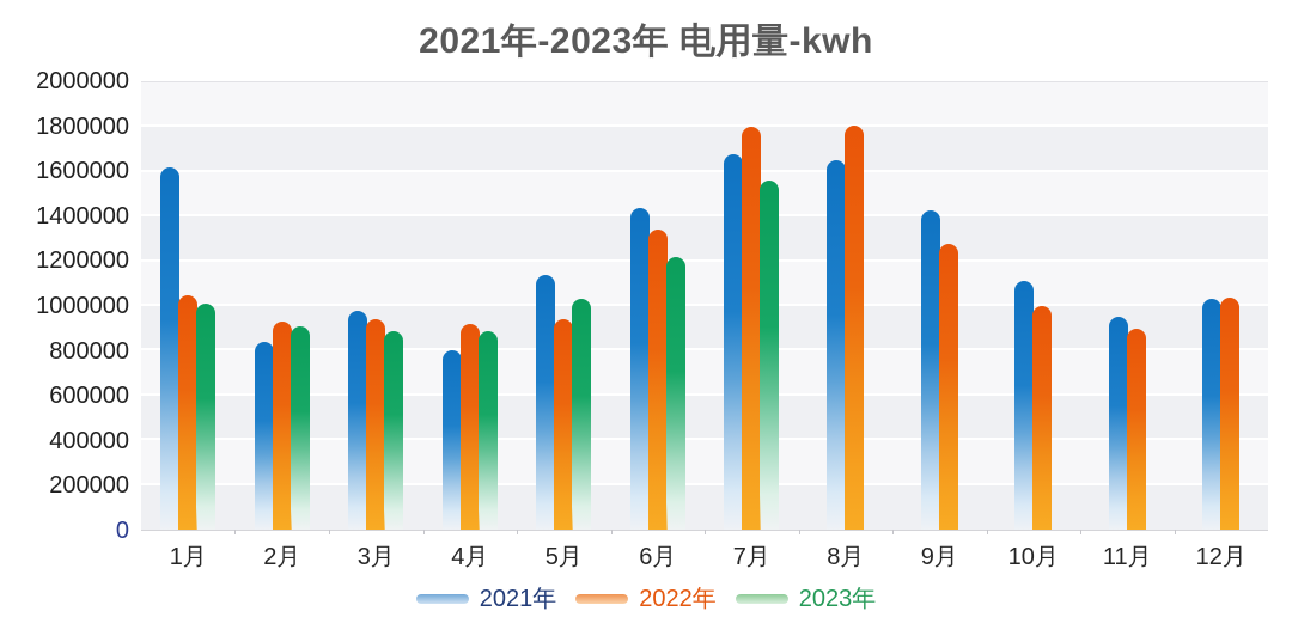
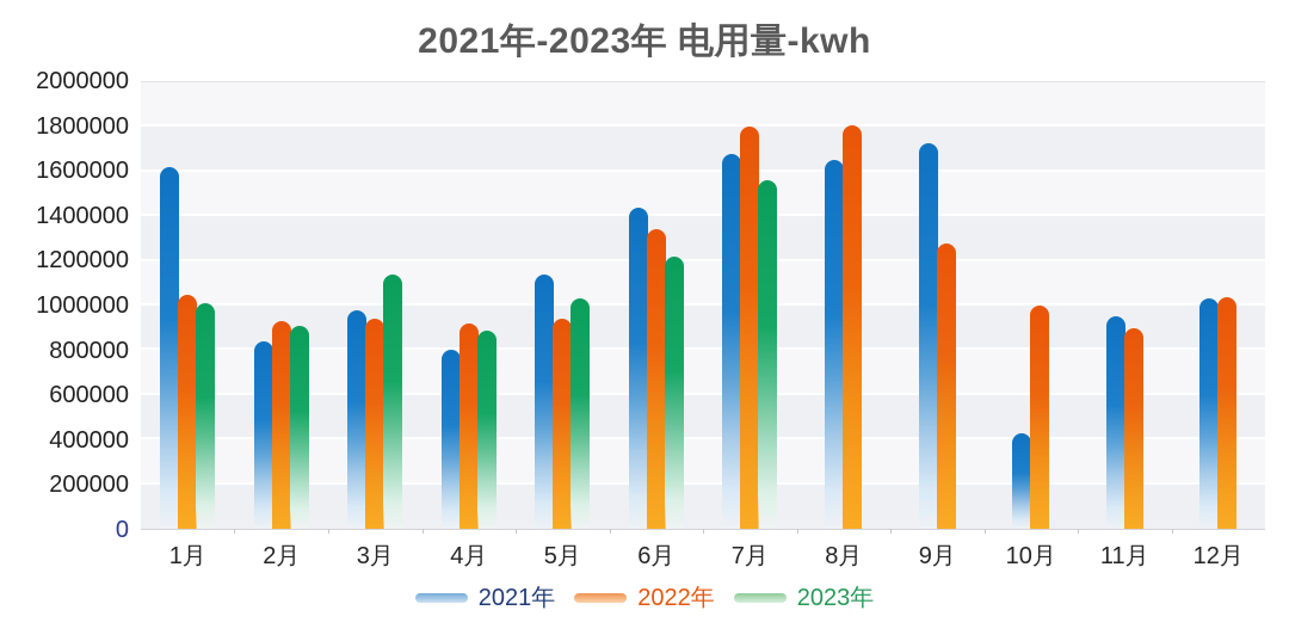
2023年/3月: 890000 -> 1140000
2021年/9月: 1430000 -> 1730000
2021年/10月: 1110000 -> 430000
